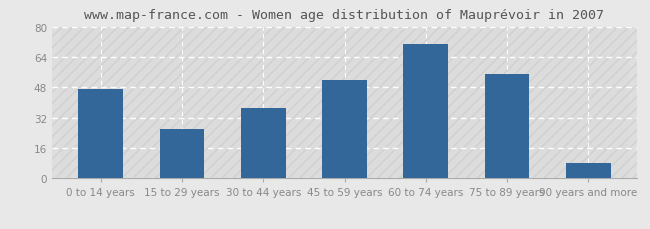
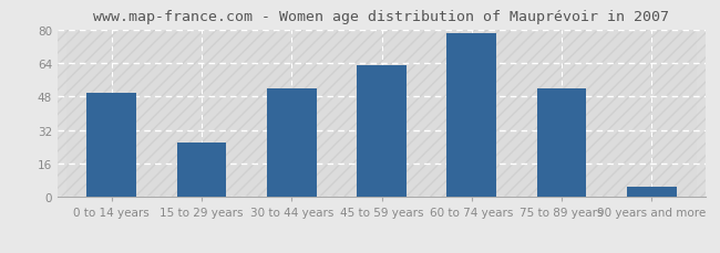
0 to 14 years: 47 -> 50
30 to 44 years: 37 -> 52
45 to 59 years: 52 -> 63
60 to 74 years: 71 -> 78
75 to 89 years: 55 -> 52
90 years and more: 8 -> 5
